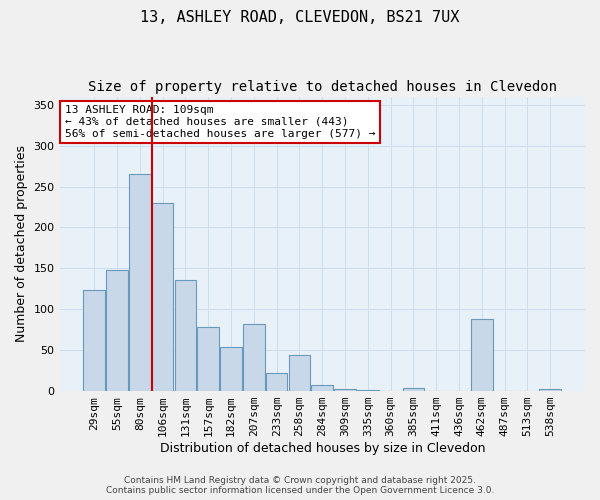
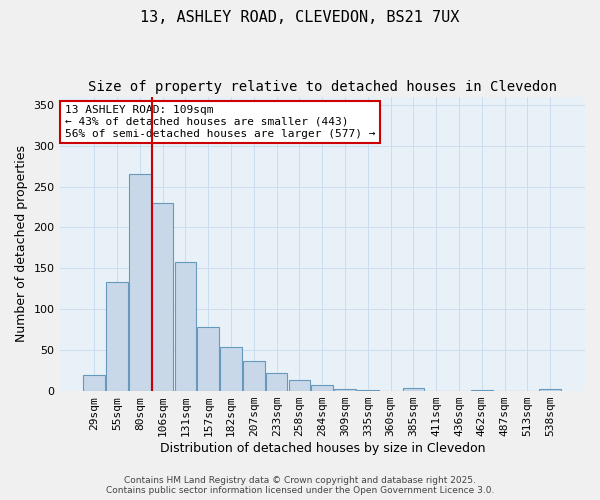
29sqm: 124 -> 20
55sqm: 148 -> 133
131sqm: 136 -> 158
207sqm: 82 -> 37
258sqm: 44 -> 14
462sqm: 88 -> 1
